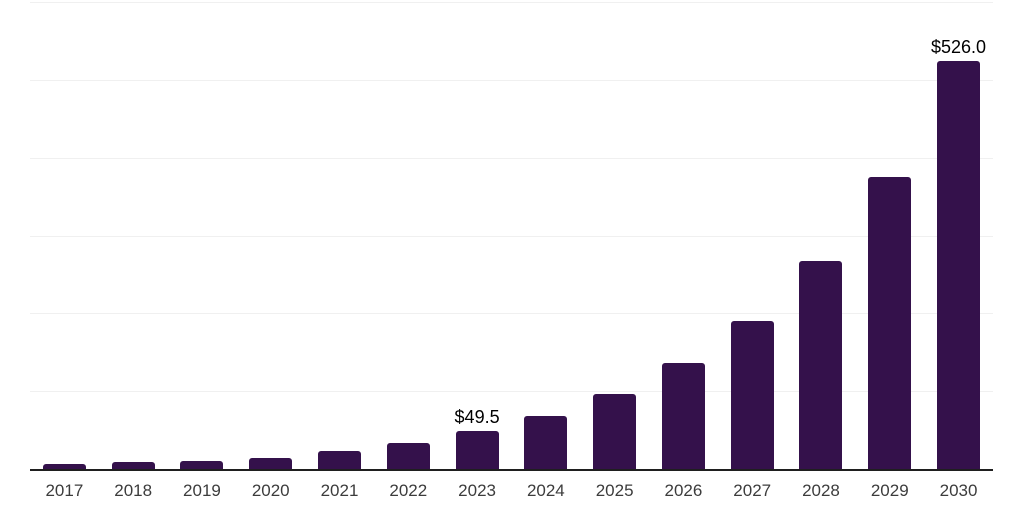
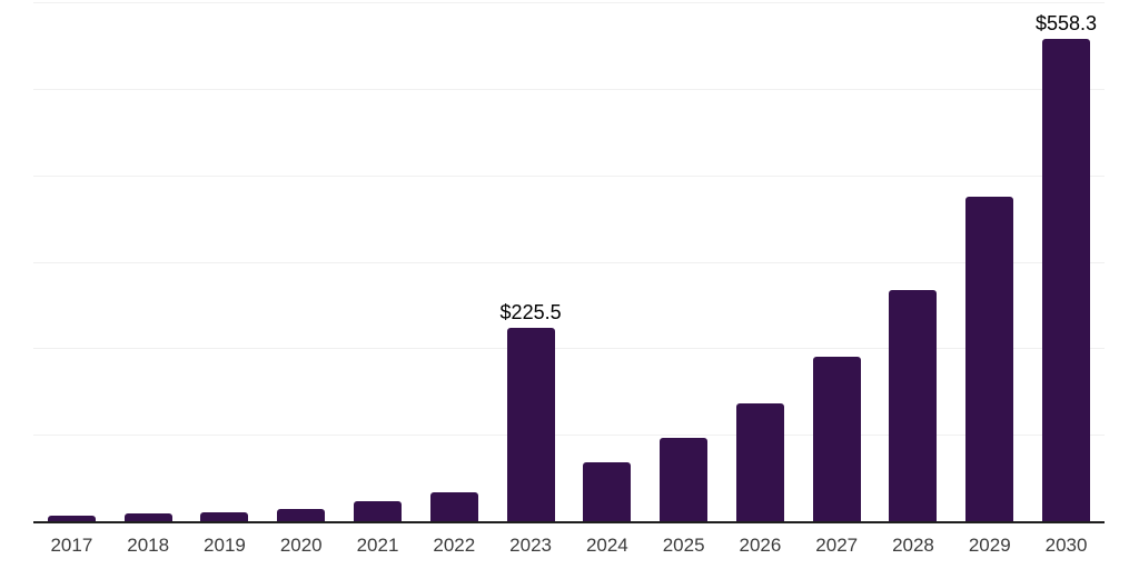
2023: $49.5 -> $225.5
2030: $526.0 -> $558.3
